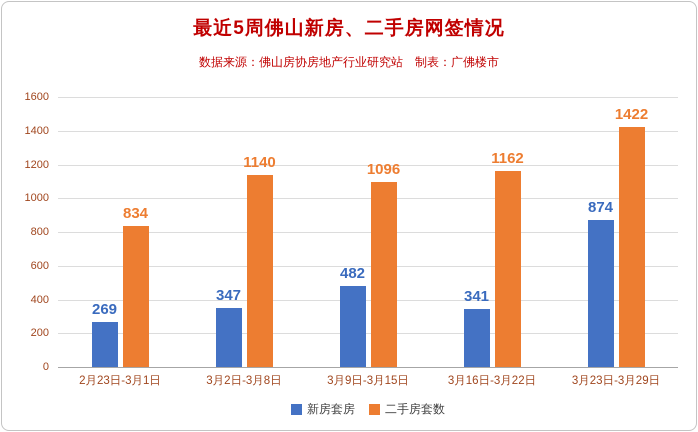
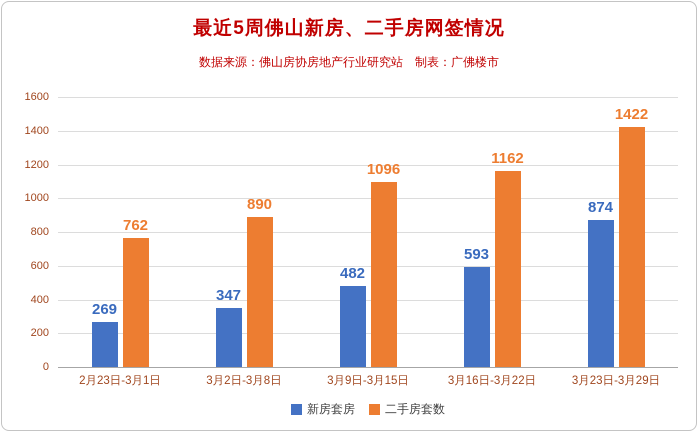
二手房套数/2月23日-3月1日: 834 -> 762
二手房套数/3月2日-3月8日: 1140 -> 890
新房套房/3月16日-3月22日: 341 -> 593
